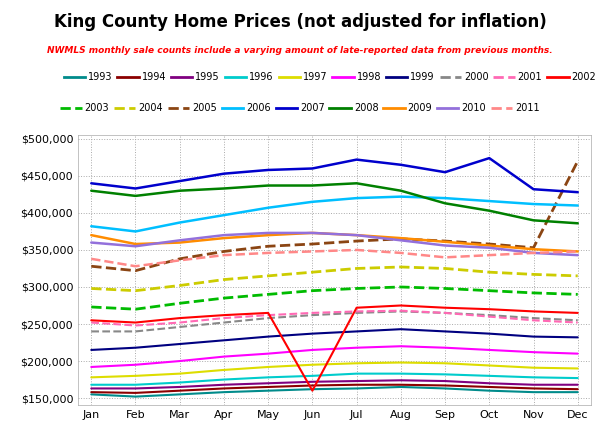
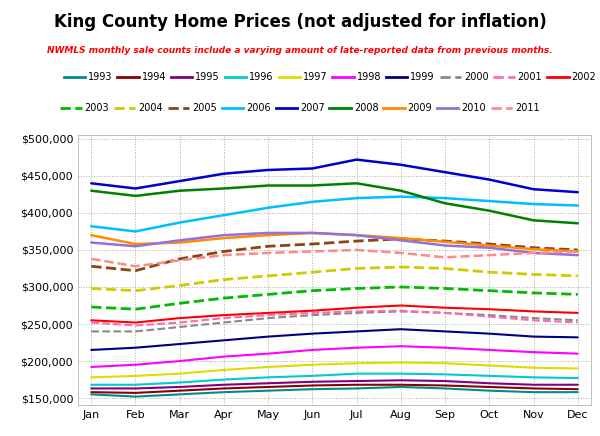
2002/Jun: $160,000 -> $268,000
2007/Oct: $474,000 -> $445,000
2005/Dec: $470,000 -> $350,000
